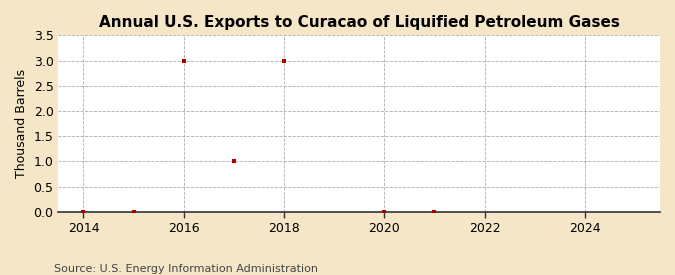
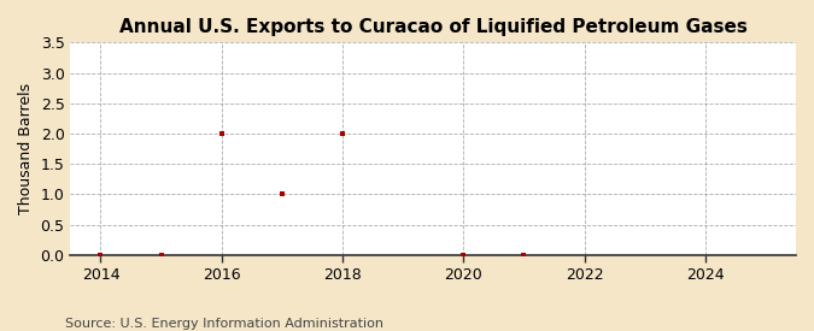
2016: 3 -> 2
2018: 3 -> 2
